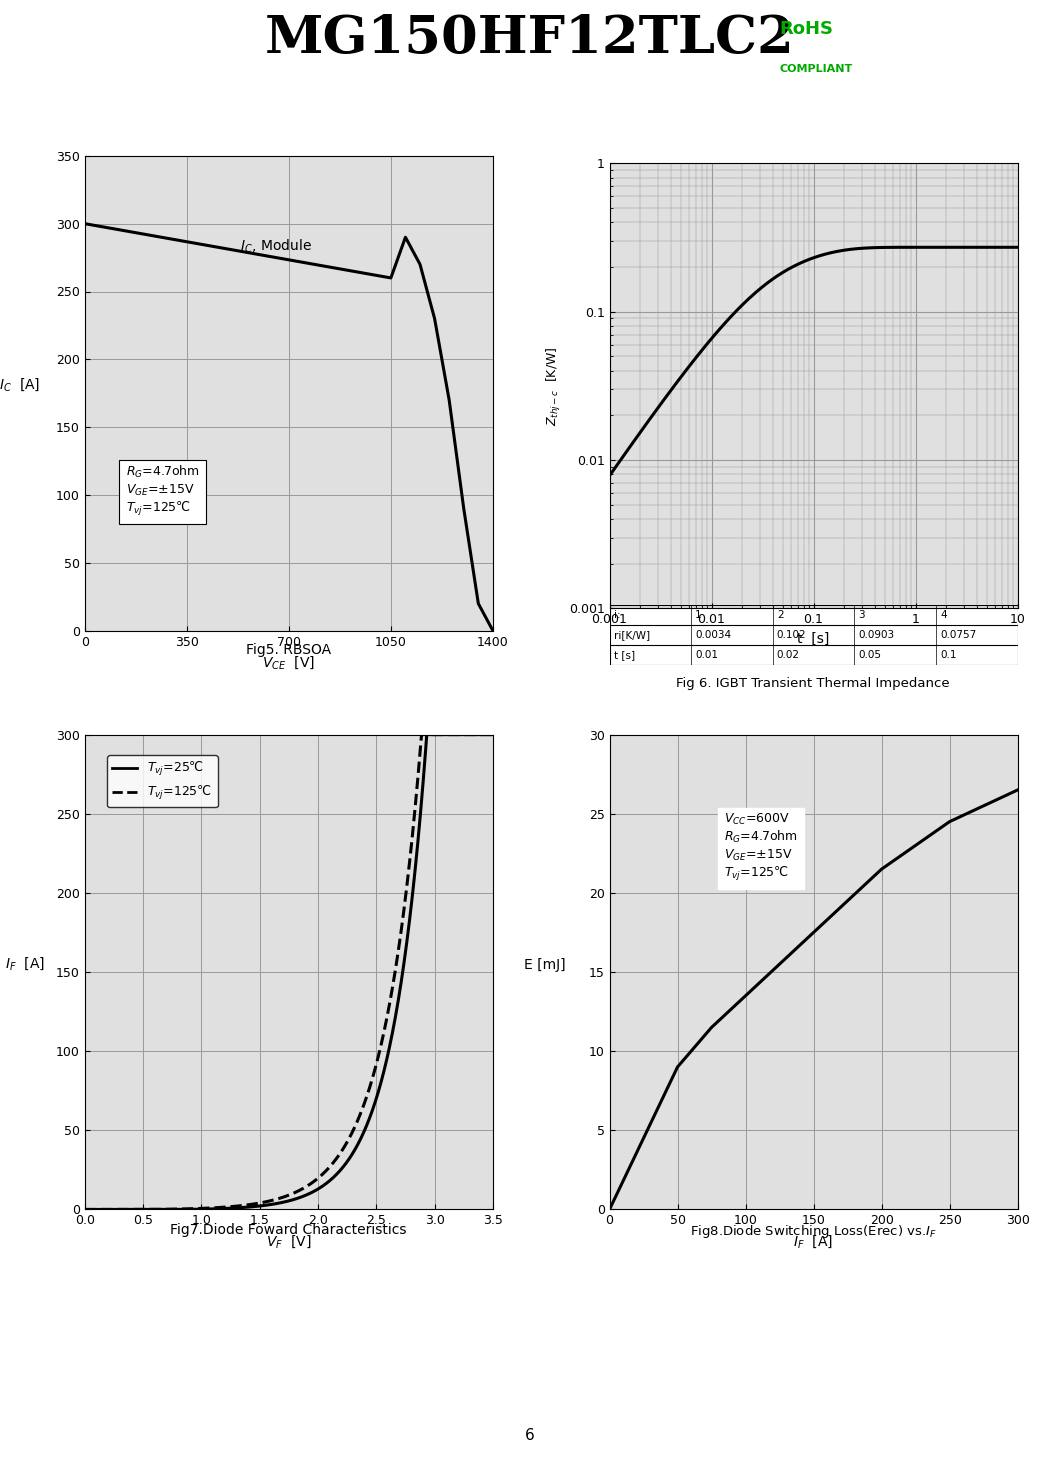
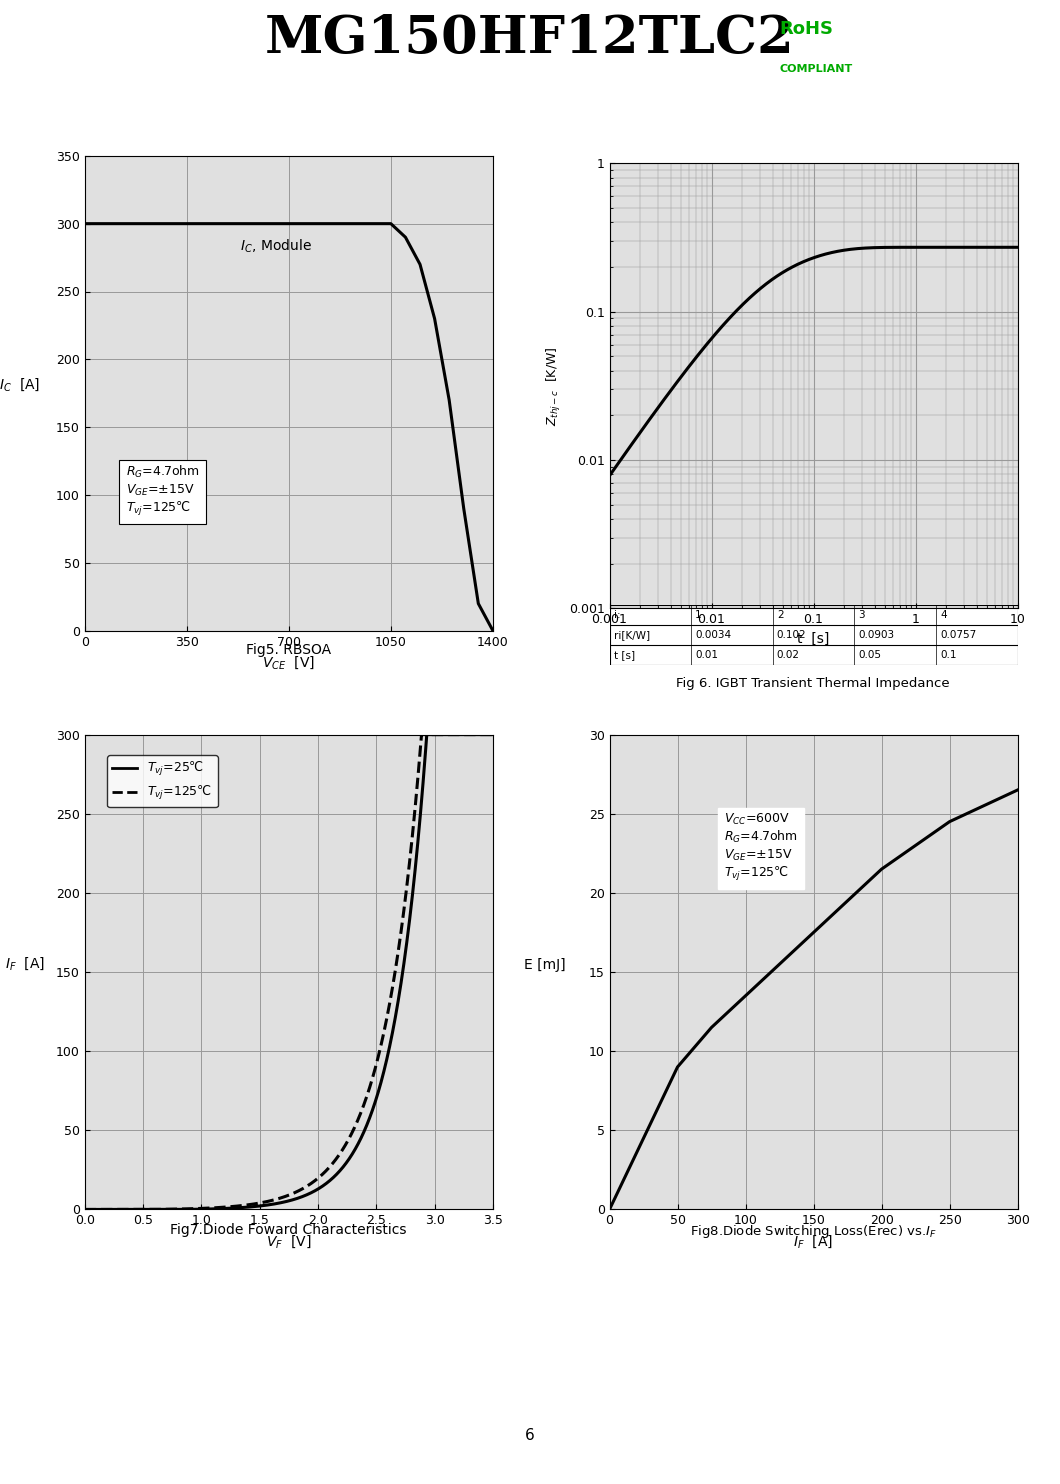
1050: 260 -> 300
